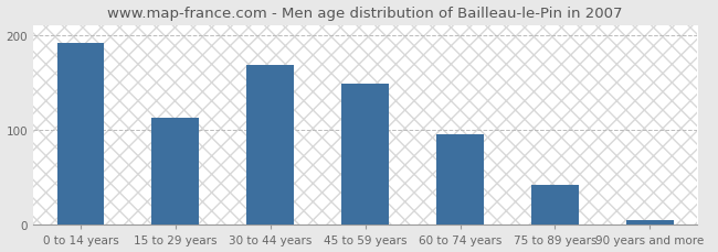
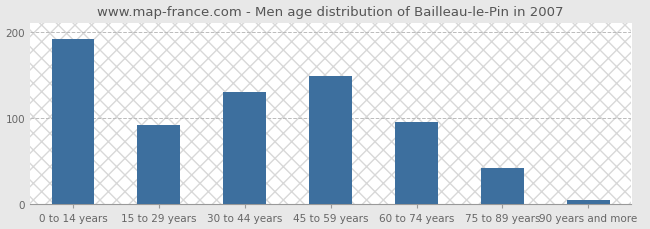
15 to 29 years: 113 -> 92
30 to 44 years: 168 -> 130
